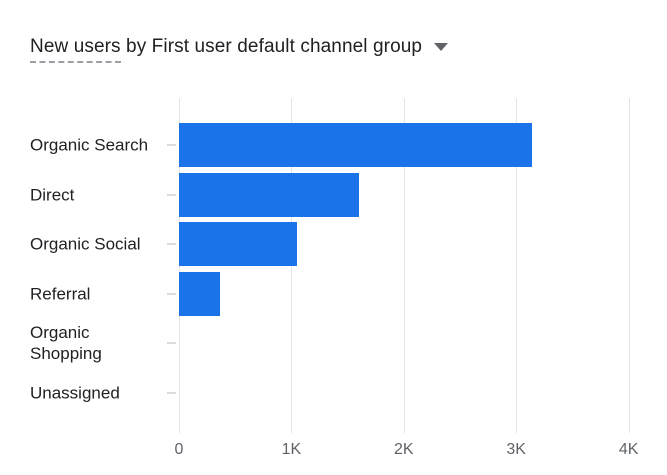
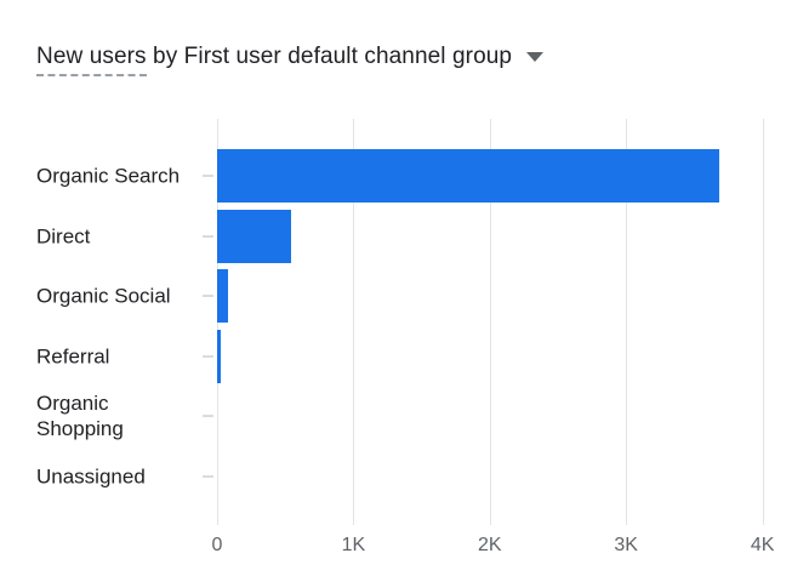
Organic Search: 3.14K -> 3.68K
Direct: 1.60K -> 0.54K
Organic Social: 1.05K -> 0.08K
Referral: 0.36K -> 0.03K
